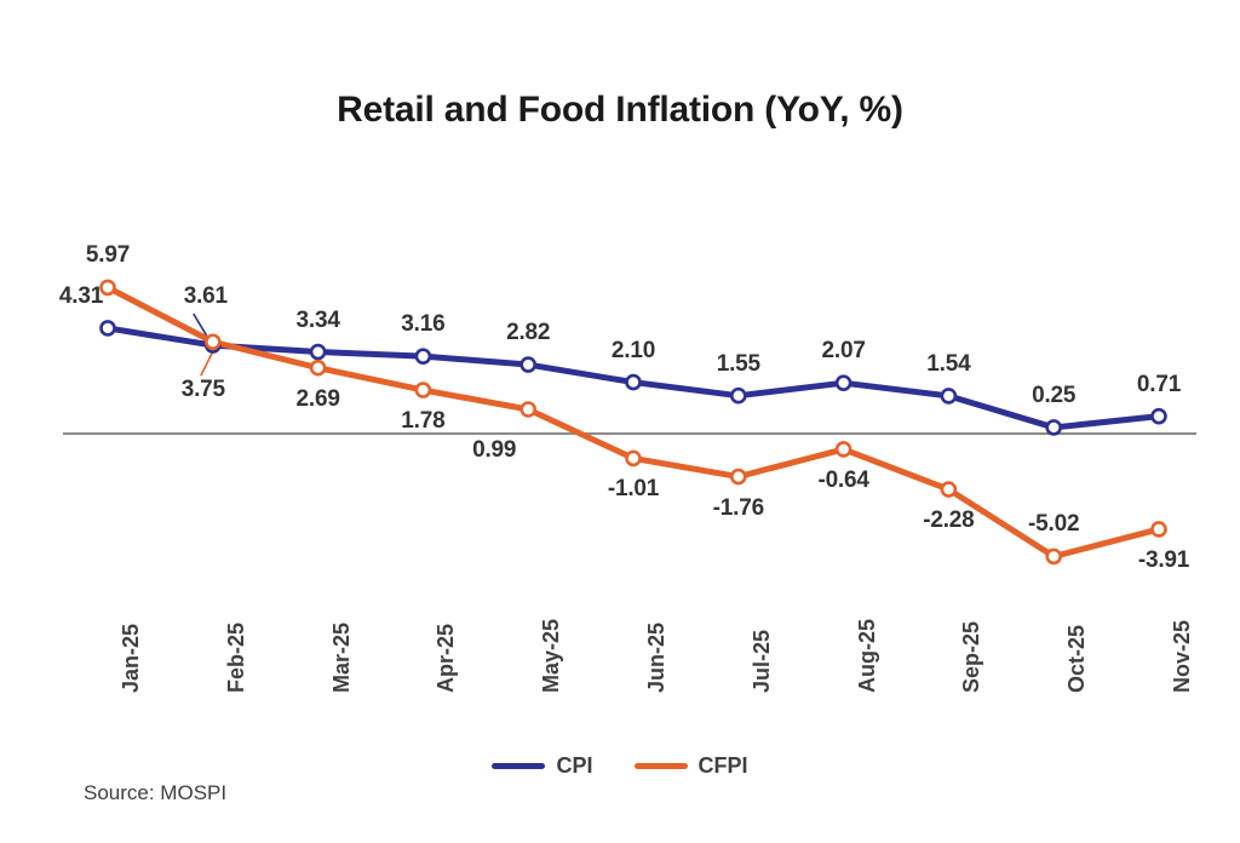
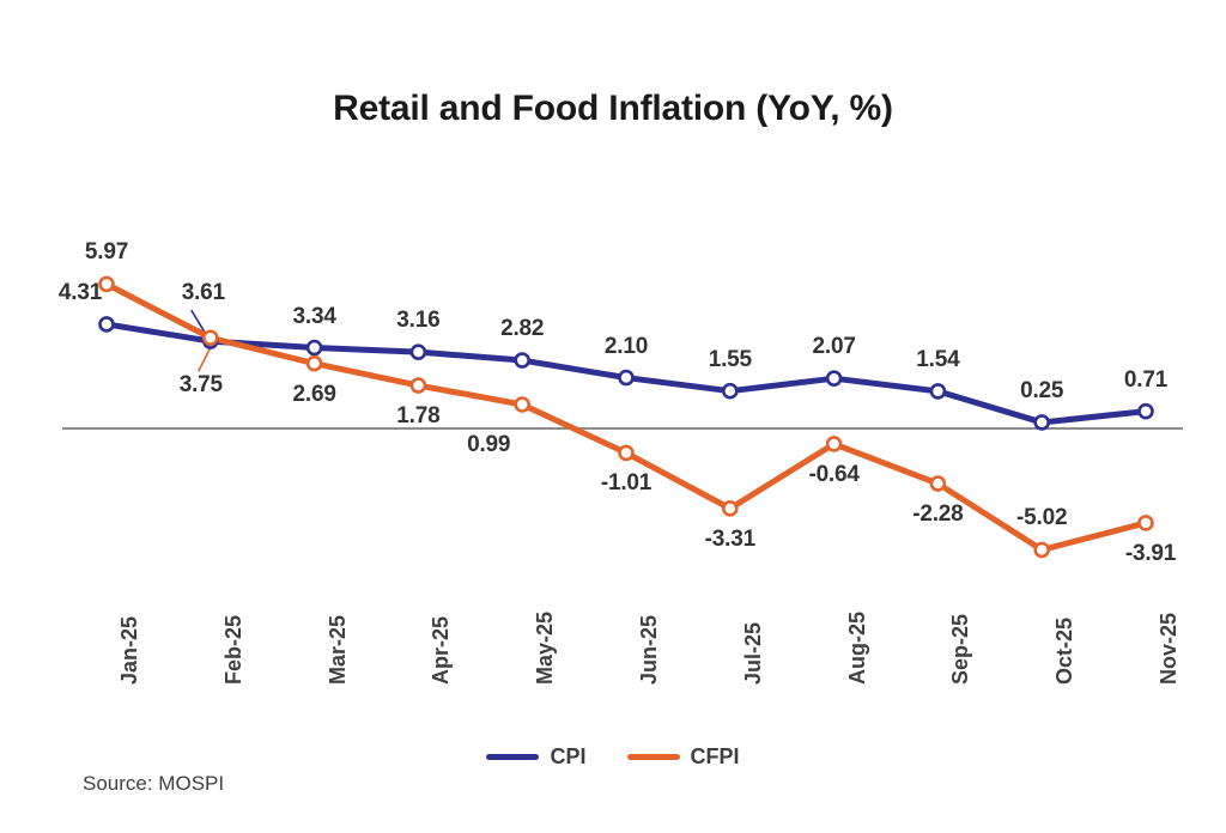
CFPI/Jul-25: -1.76 -> -3.31
